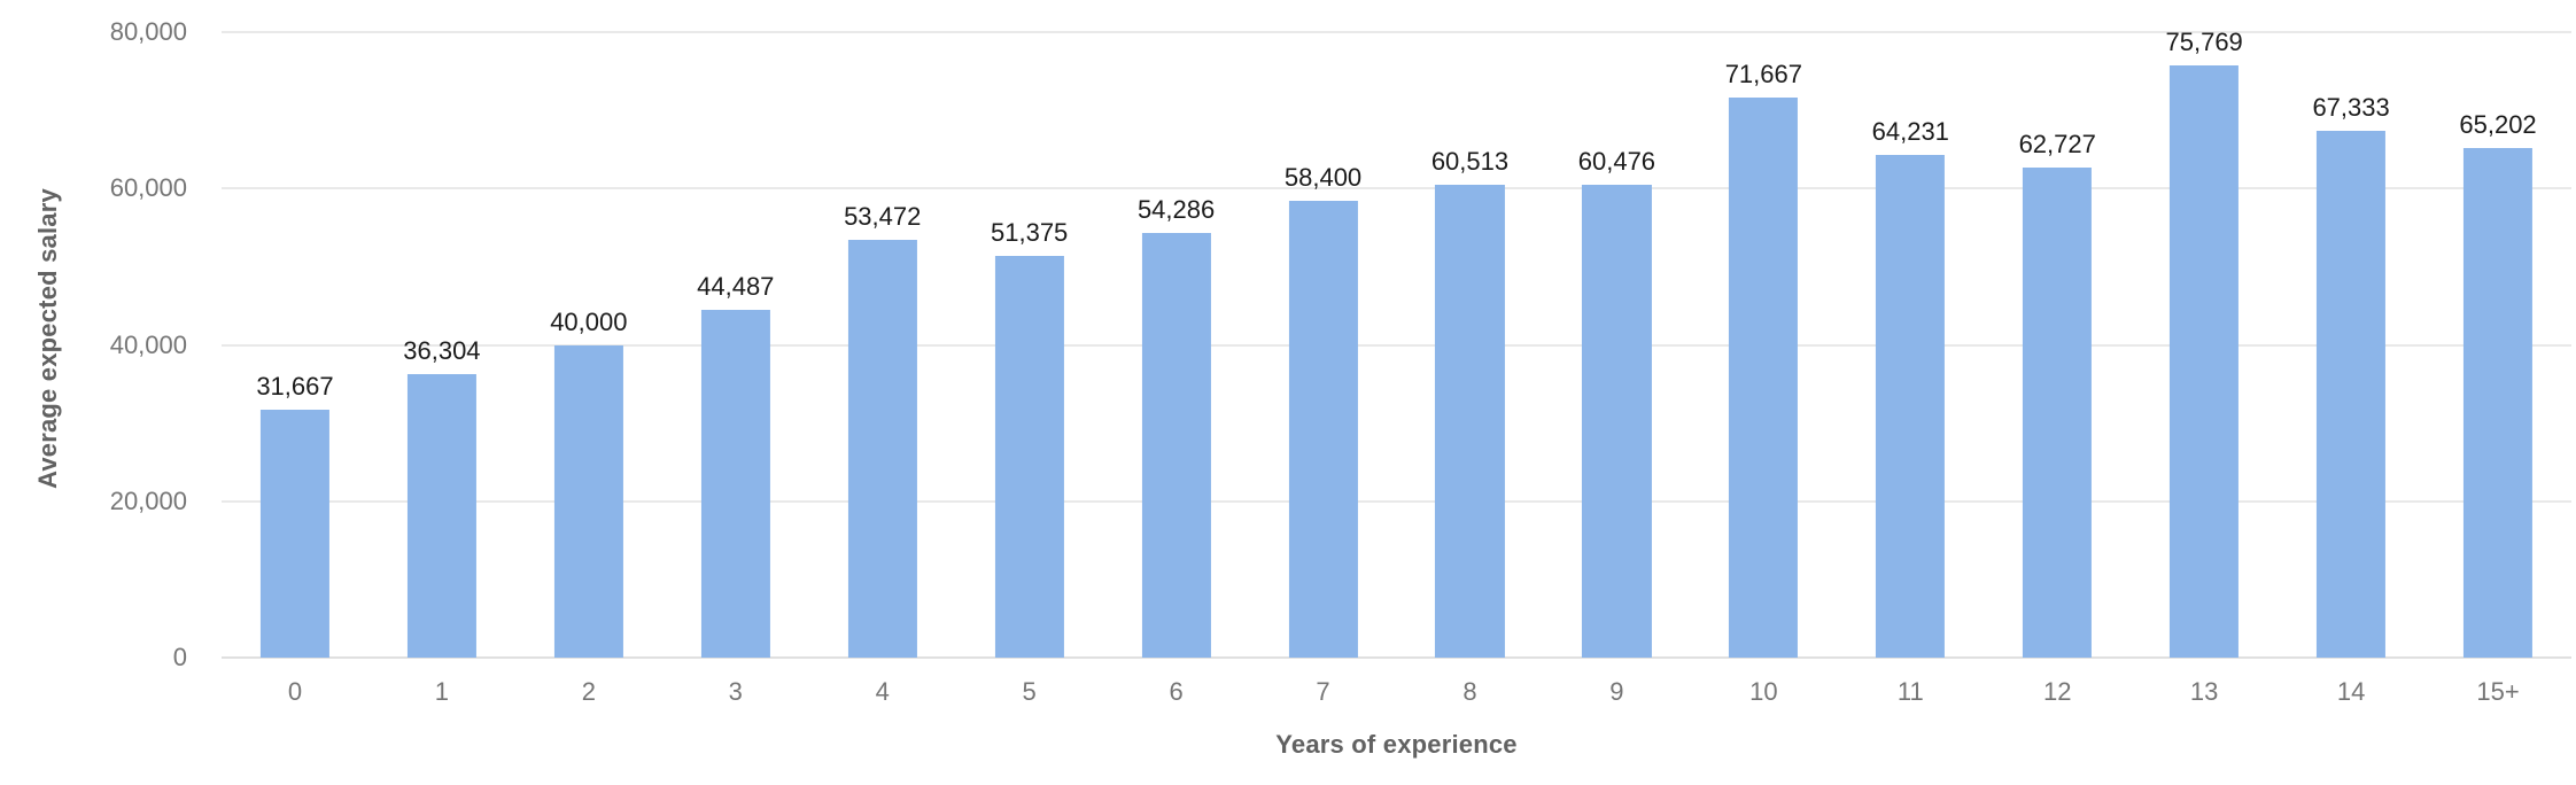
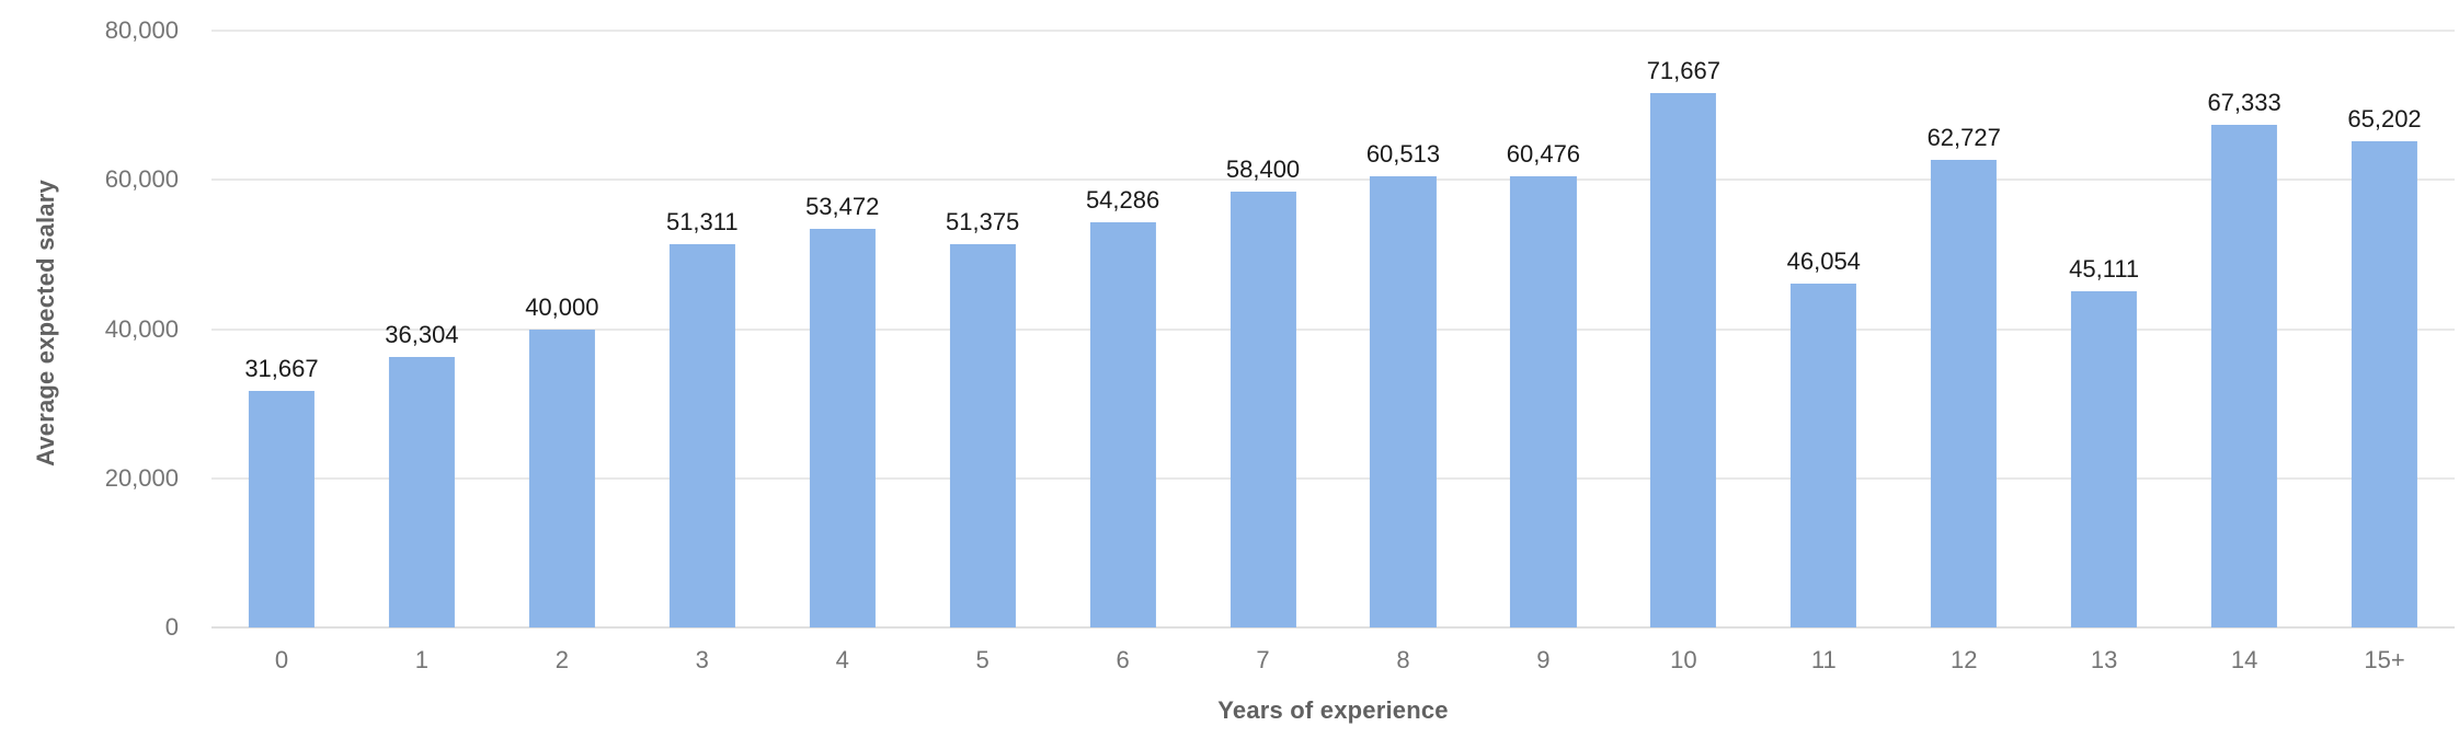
3: 44,487 -> 51,311
11: 64,231 -> 46,054
13: 75,769 -> 45,111
